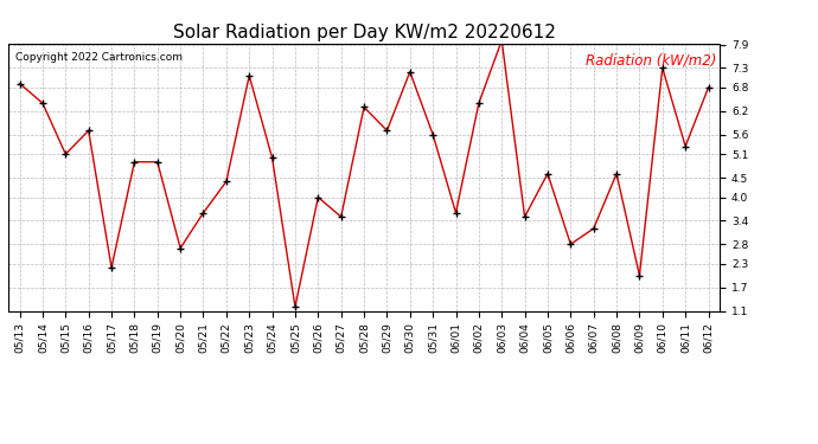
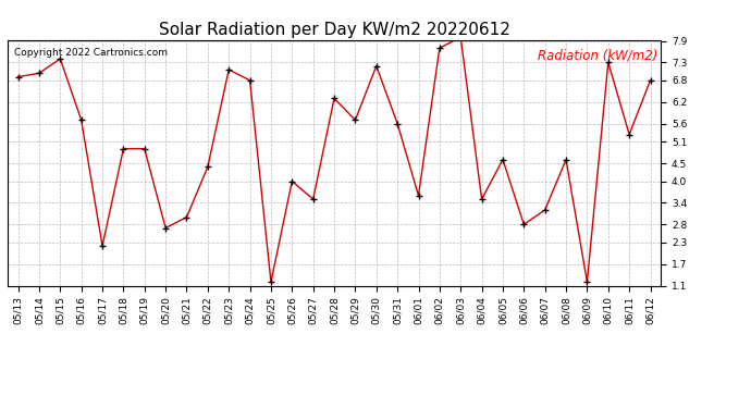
05/14: 6.4 -> 7.0
05/15: 5.1 -> 7.4
05/21: 3.6 -> 3.0
05/24: 5.0 -> 6.8
06/02: 6.4 -> 7.7
06/09: 2.0 -> 1.2
